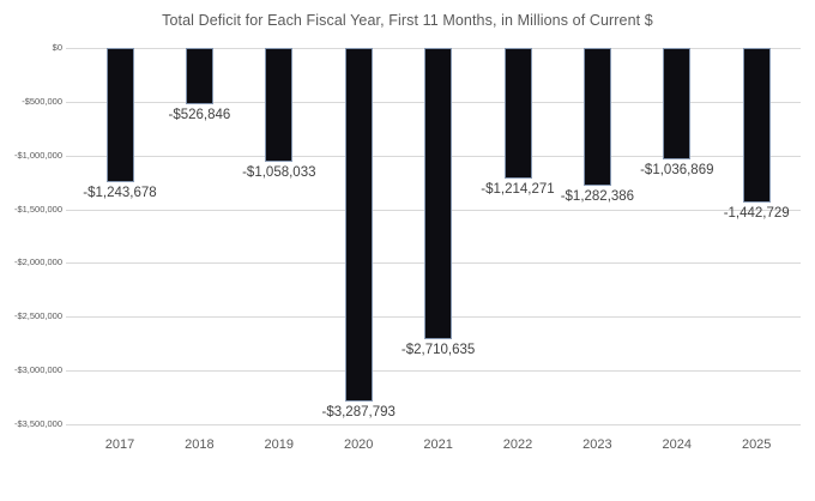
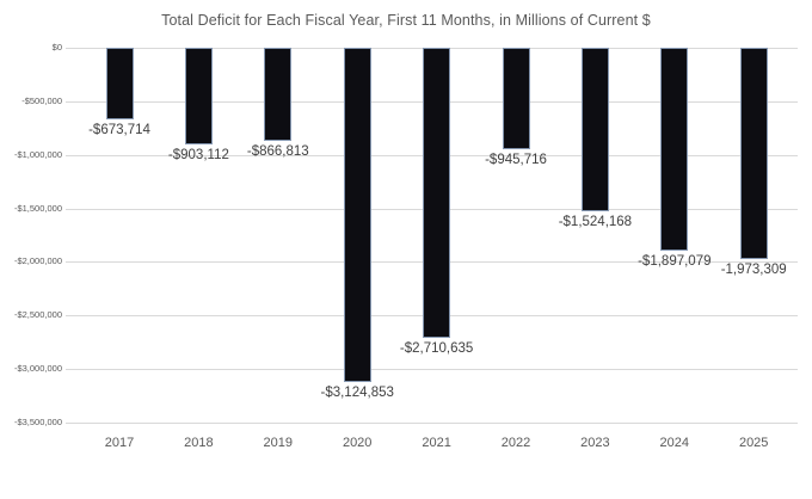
2017: -$1,243,678 -> -$673,714
2018: -$526,846 -> -$903,112
2019: -$1,058,033 -> -$866,813
2020: -$3,287,793 -> -$3,124,853
2022: -$1,214,271 -> -$945,716
2023: -$1,282,386 -> -$1,524,168
2024: -$1,036,869 -> -$1,897,079
2025: -1,442,729 -> -1,973,309
